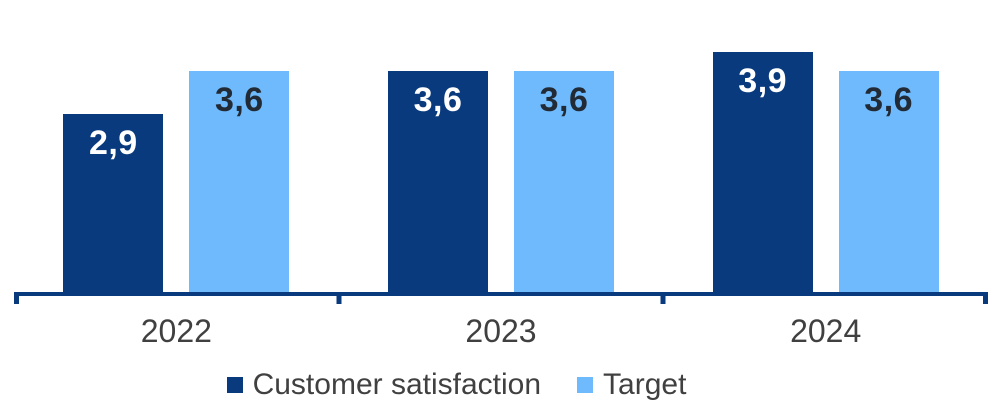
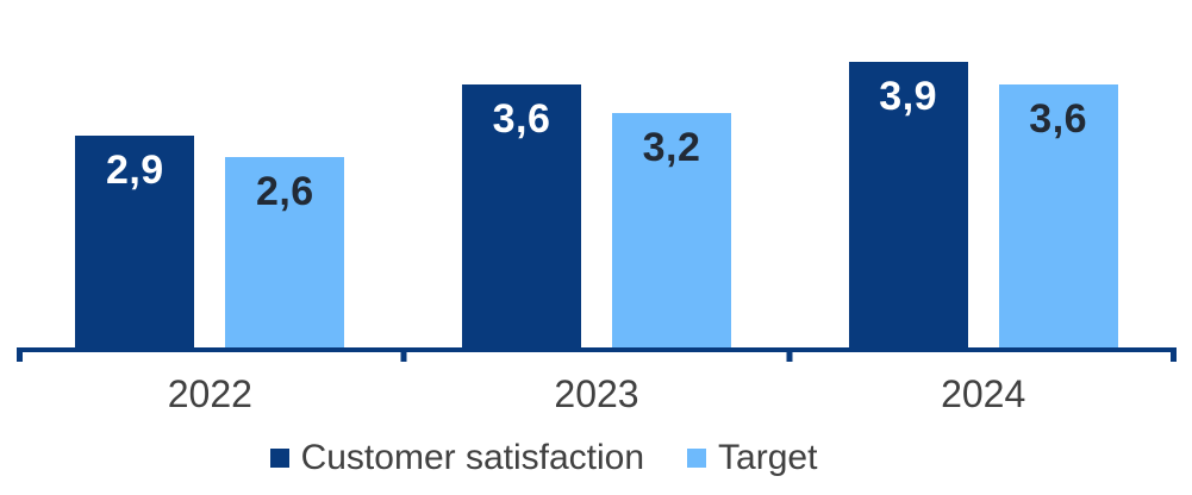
Target/2022: 3,6 -> 2,6
Target/2023: 3,6 -> 3,2
